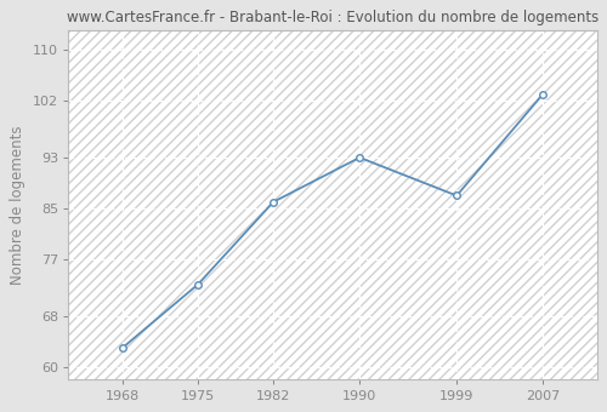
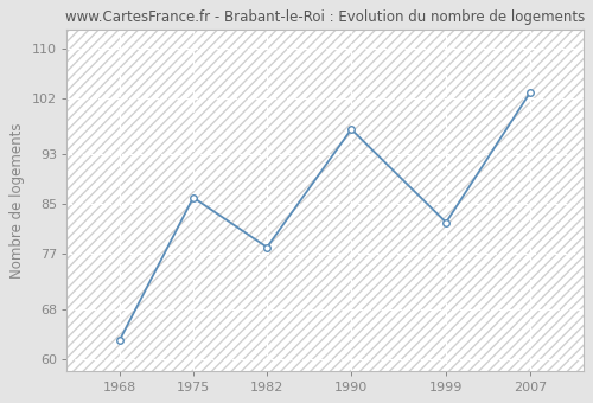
1975: 73 -> 86
1982: 86 -> 78
1990: 93 -> 97
1999: 87 -> 82
